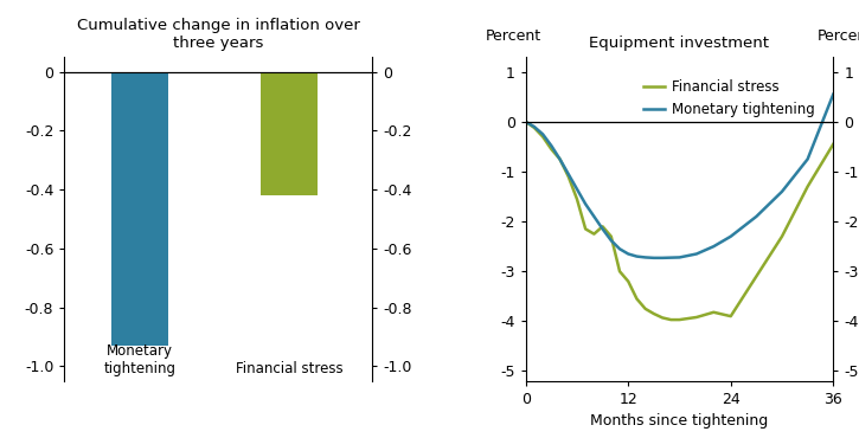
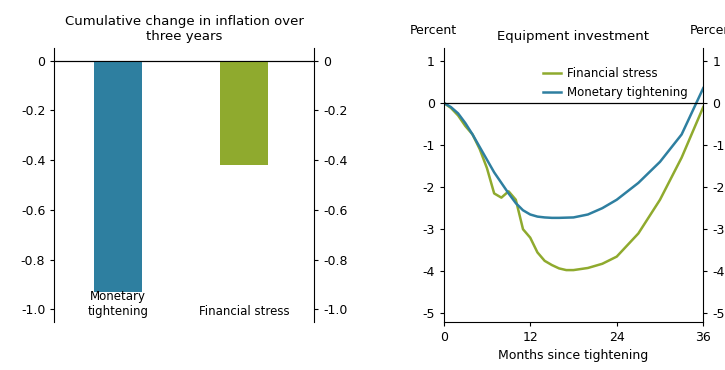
Equipment investment/Financial stress/24: -3.90 -> -3.65
Equipment investment/Financial stress/36: -0.45 -> -0.10
Equipment investment/Monetary tightening/36: 0.55 -> 0.35
